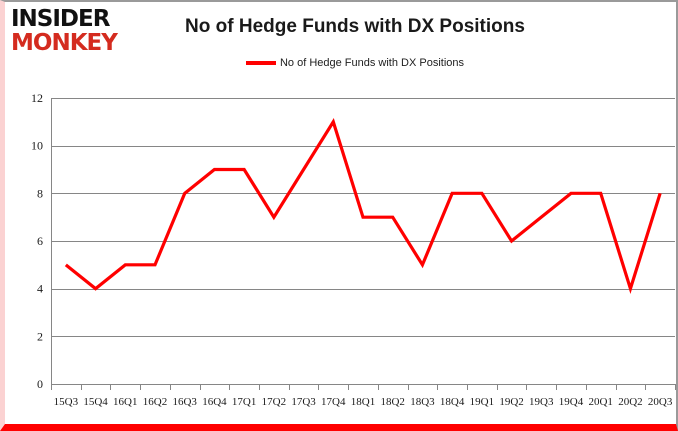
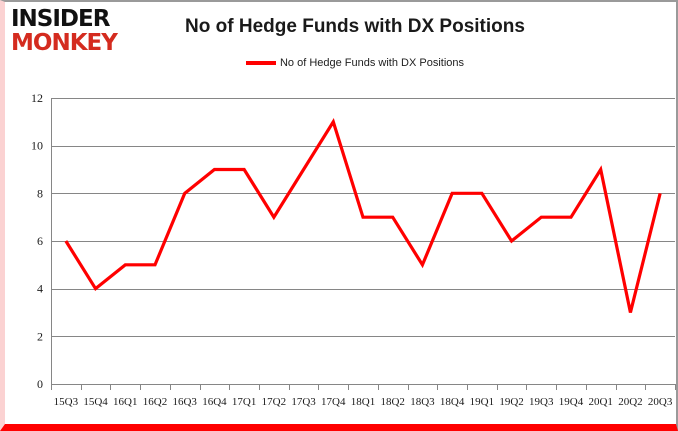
15Q3: 5 -> 6
19Q4: 8 -> 7
20Q1: 8 -> 9
20Q2: 4 -> 3
